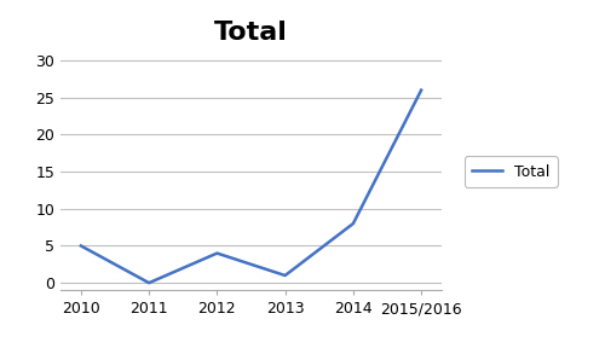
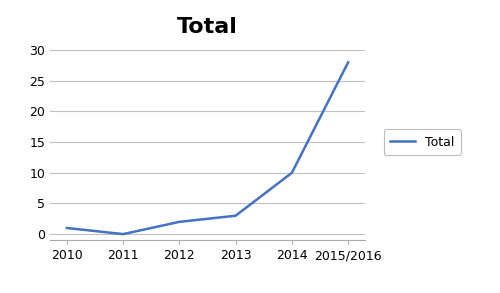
2010: 5 -> 1
2012: 4 -> 2
2013: 1 -> 3
2014: 8 -> 10
2015/2016: 26 -> 28
